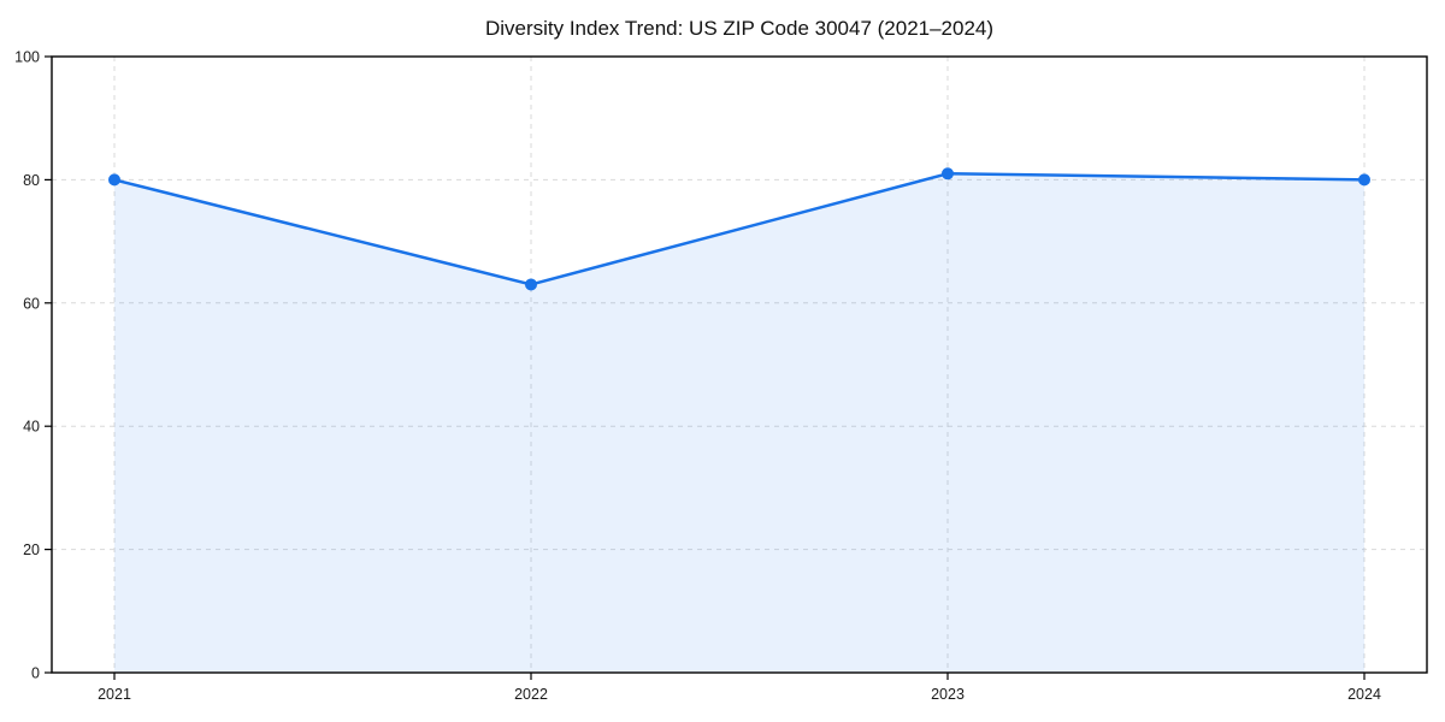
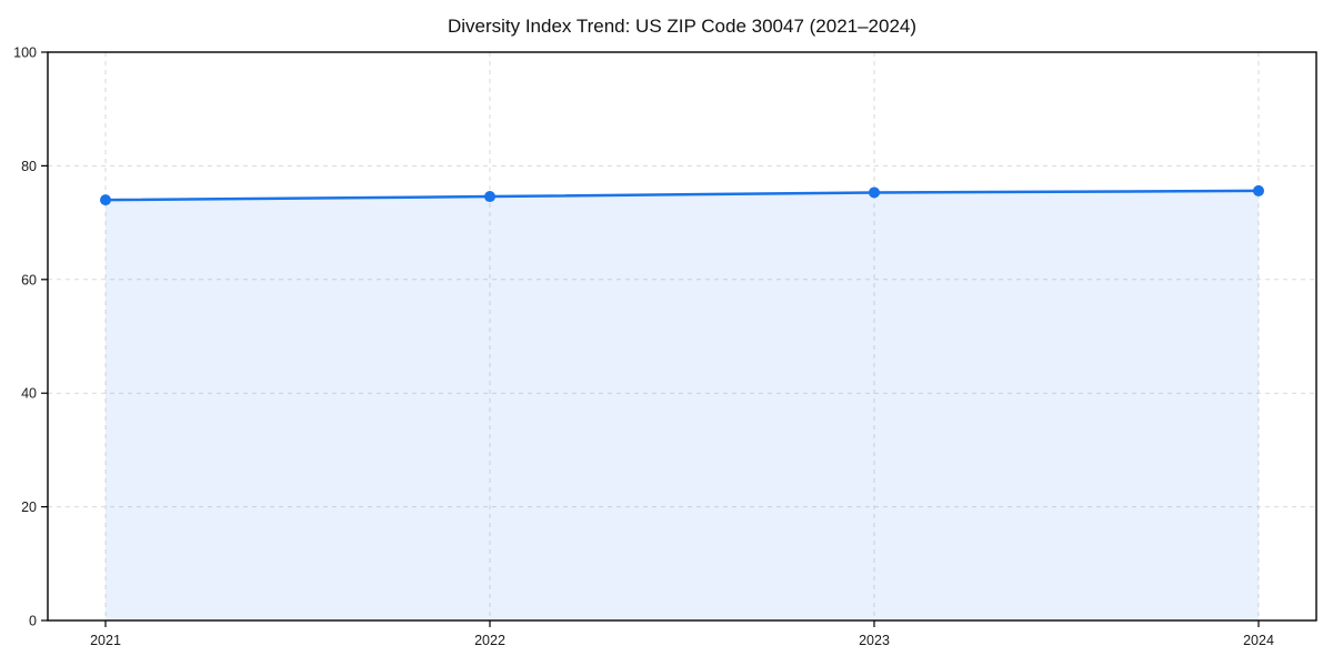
2021: 80 -> 74
2022: 63 -> 75
2023: 81 -> 75
2024: 80 -> 76
